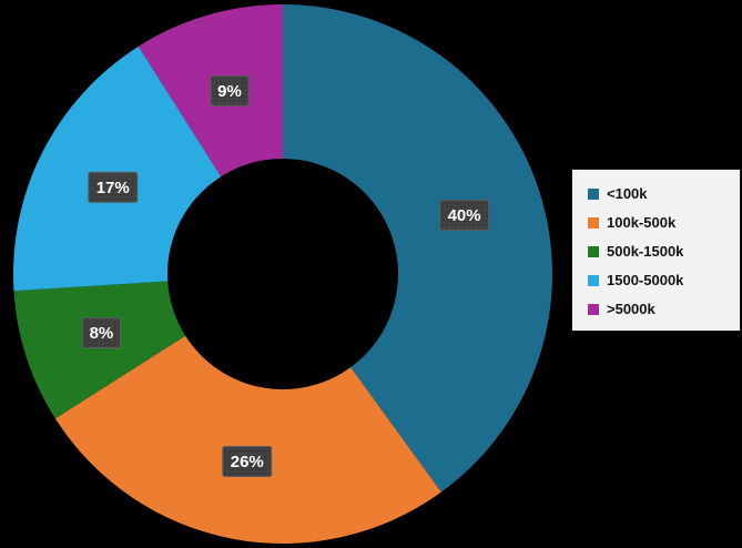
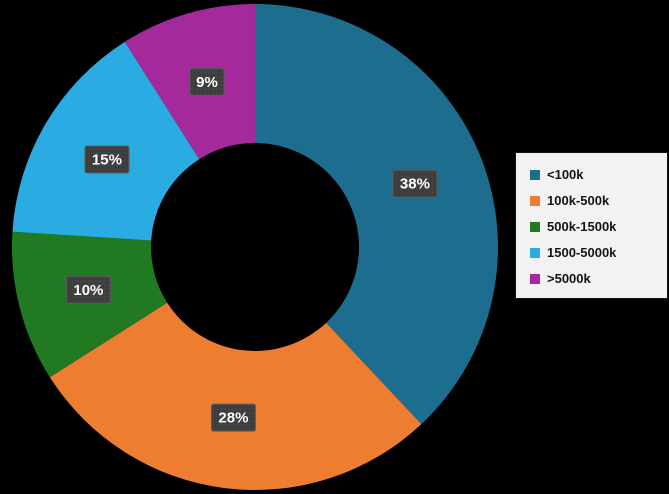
<100k: 40% -> 38%
100k-500k: 26% -> 28%
500k-1500k: 8% -> 10%
1500-5000k: 17% -> 15%
